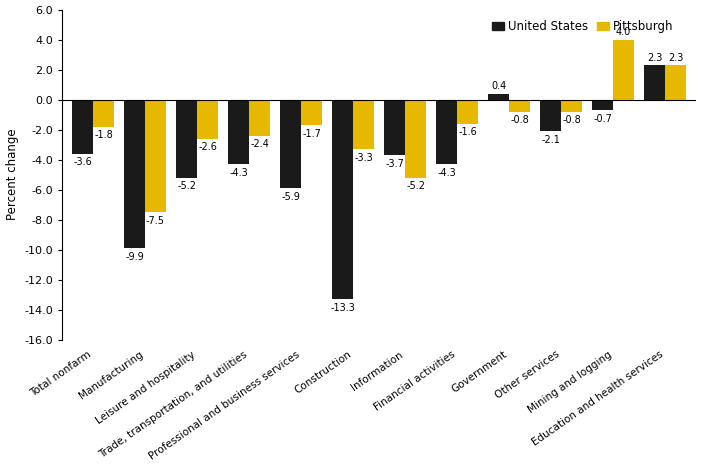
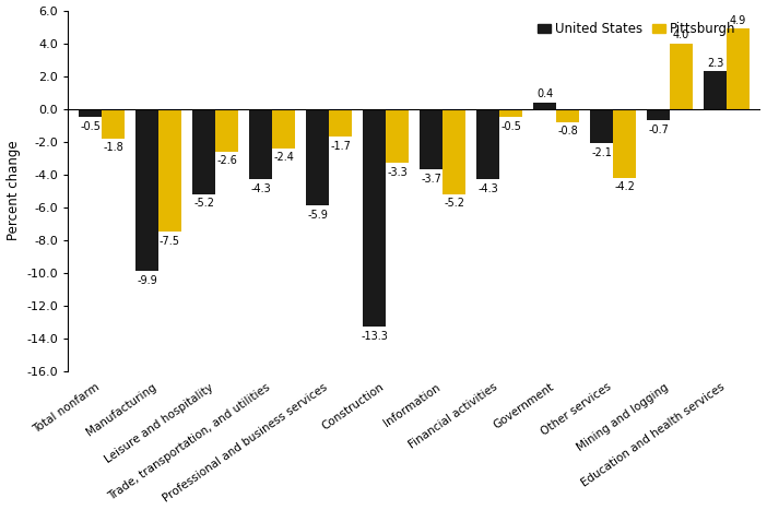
United States/Total nonfarm: -3.6 -> -0.5
Pittsburgh/Financial activities: -1.6 -> -0.5
Pittsburgh/Other services: -0.8 -> -4.2
Pittsburgh/Education and health services: 2.3 -> 4.9
